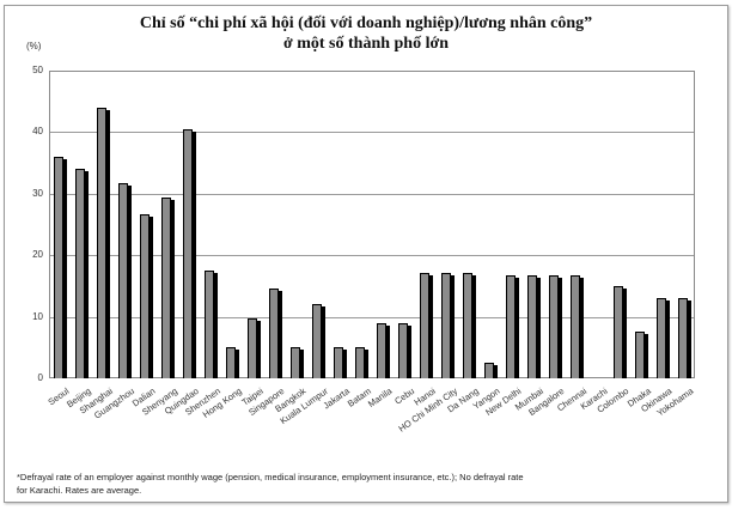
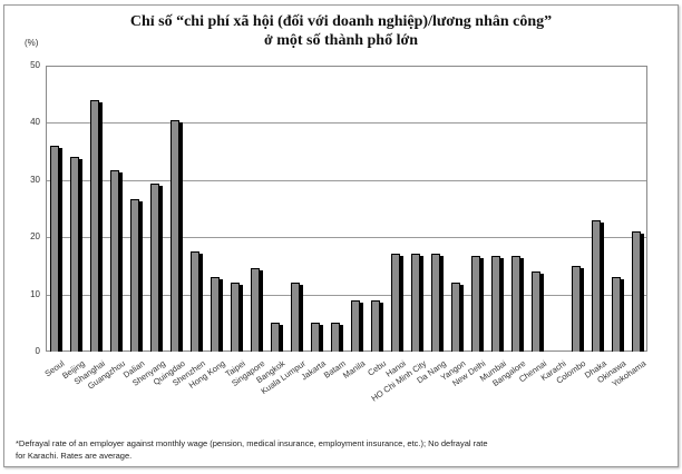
Hong Kong: 5 -> 13
Taipei: 10 -> 12
Yangon: 2 -> 12
Chennai: 17 -> 14
Dhaka: 8 -> 23
Yokohama: 13 -> 21
